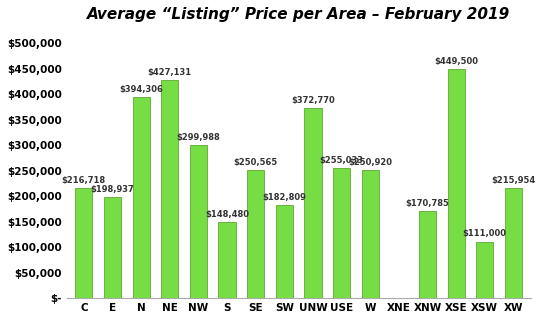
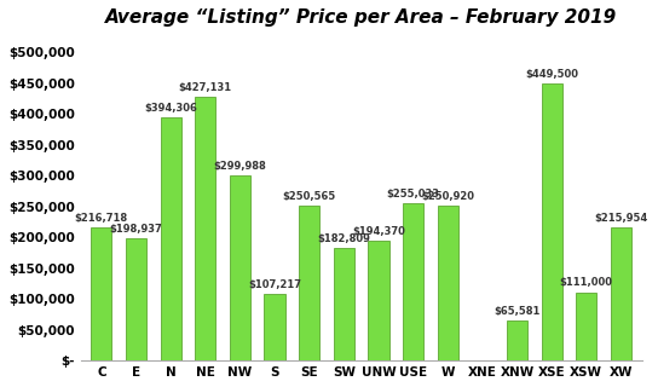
S: $148,480 -> $107,217
UNW: $372,770 -> $194,370
XNW: $170,785 -> $65,581
